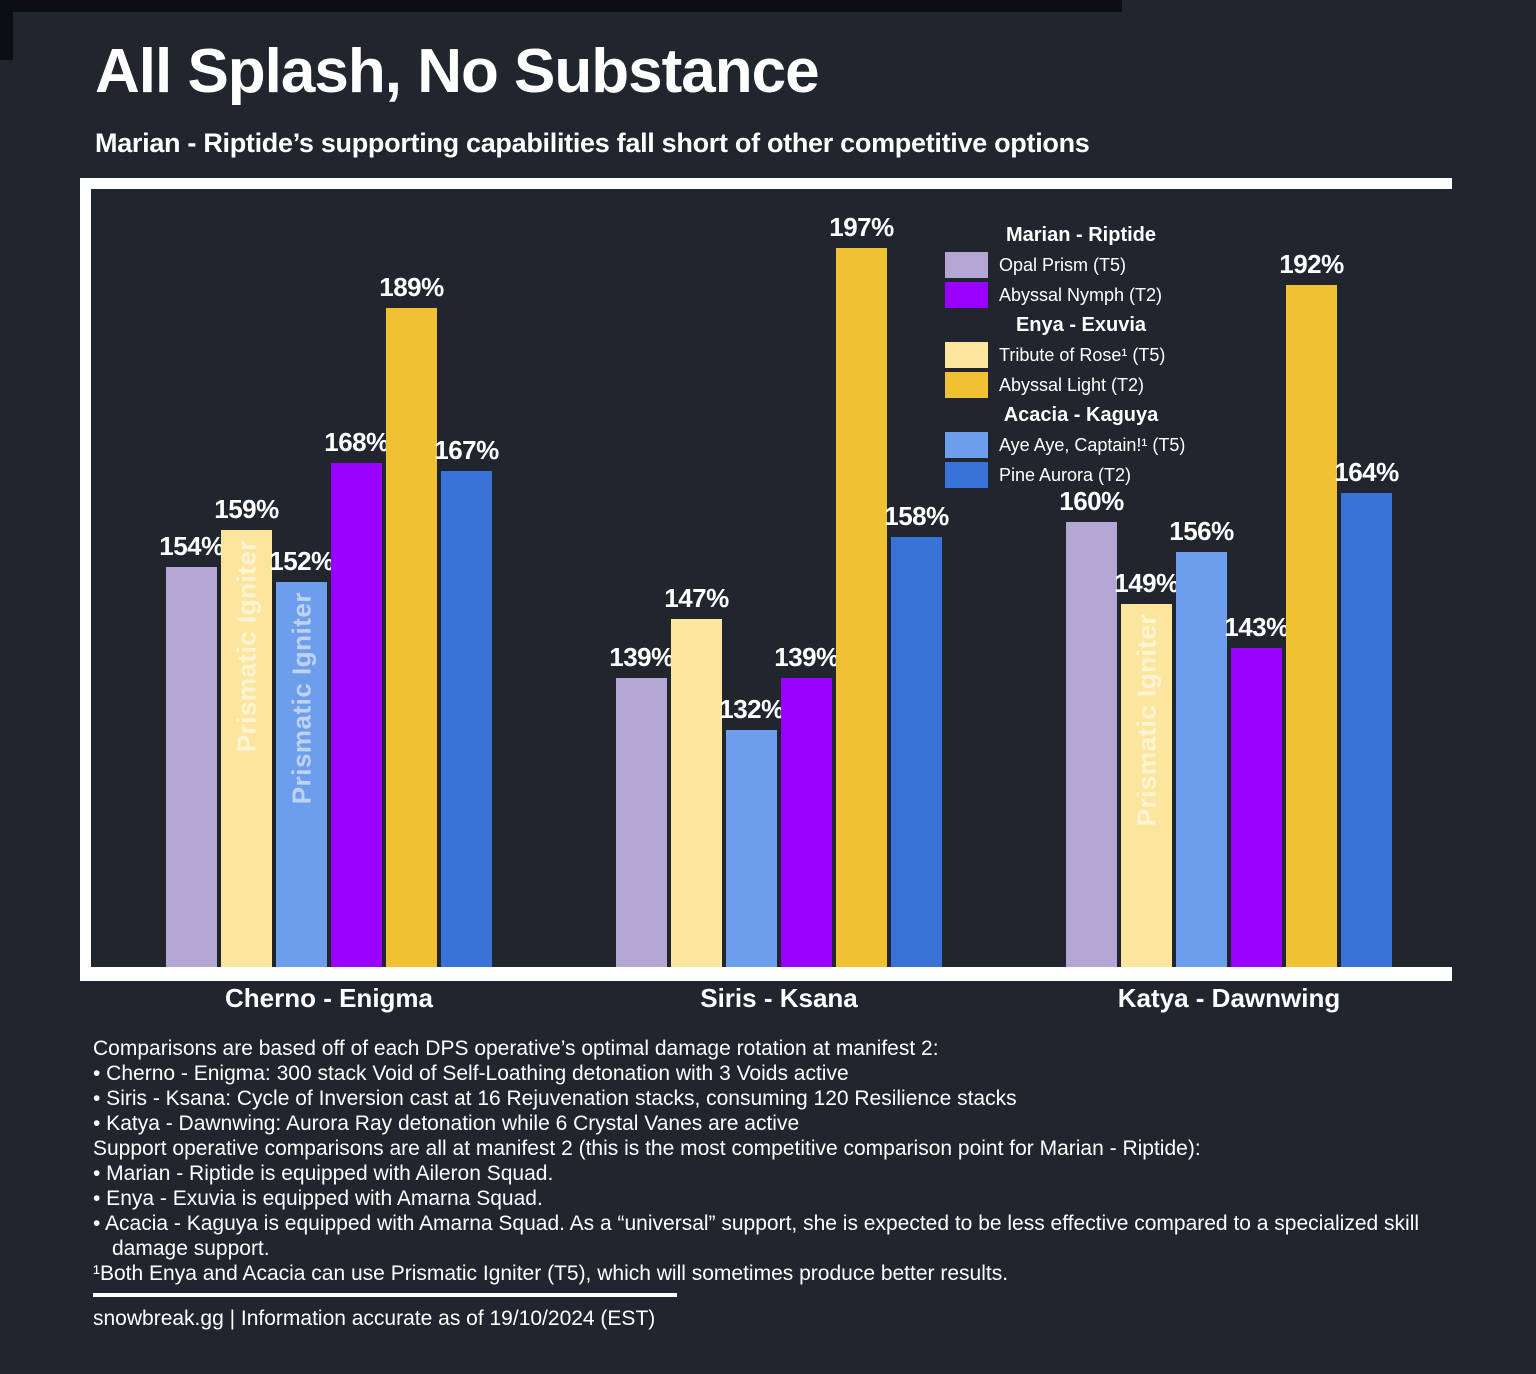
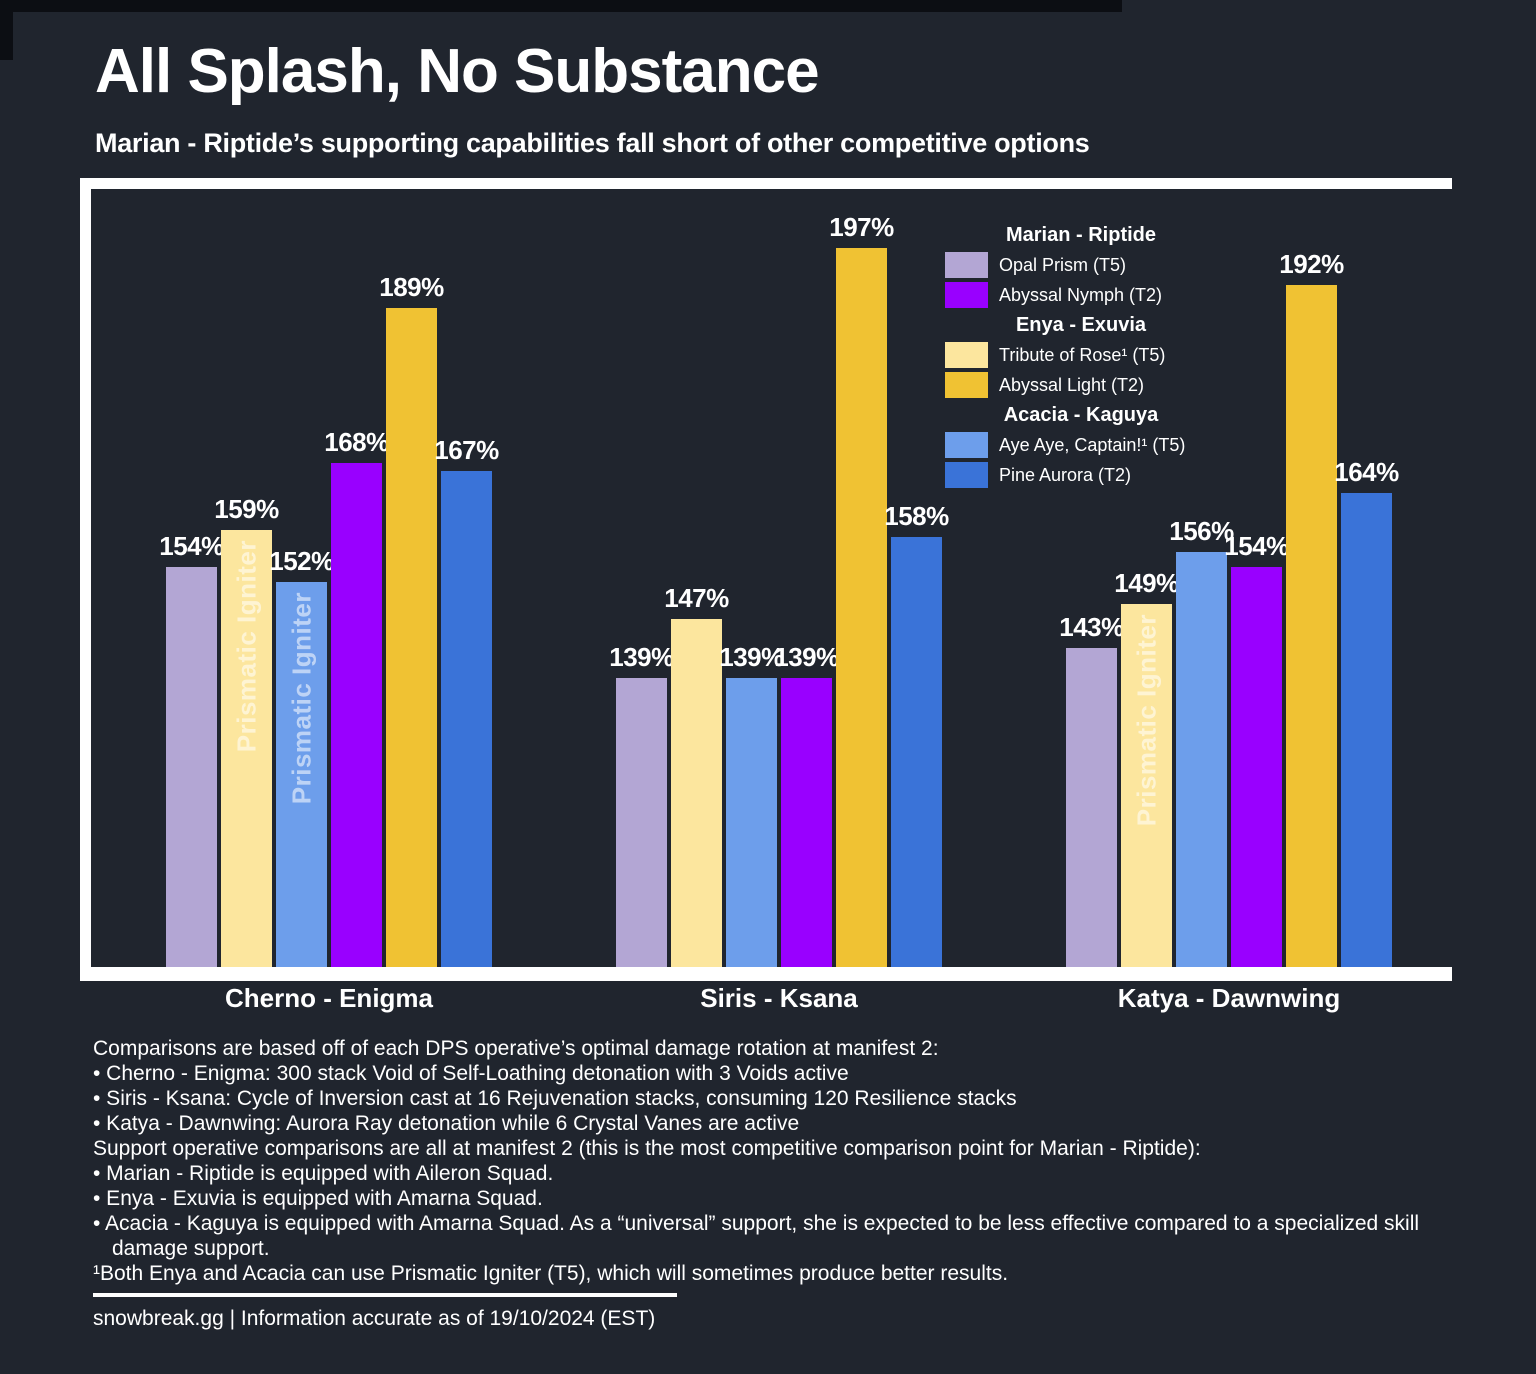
Aye Aye, Captain!¹ (T5)/Siris - Ksana: 132% -> 139%
Opal Prism (T5)/Katya - Dawnwing: 160% -> 143%
Abyssal Nymph (T2)/Katya - Dawnwing: 143% -> 154%
